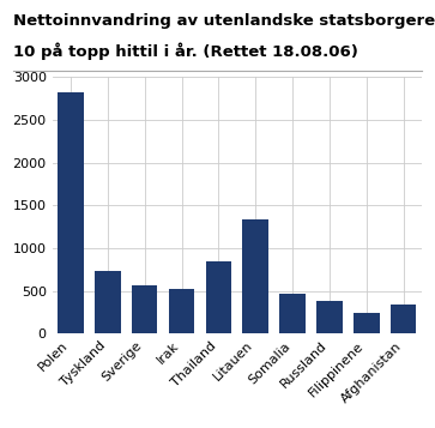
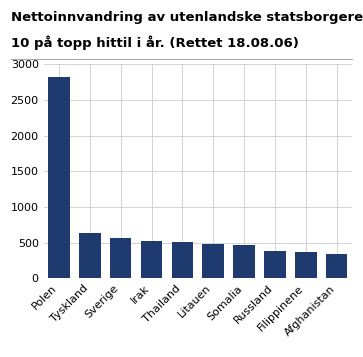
Tyskland: 740 -> 640
Thailand: 840 -> 510
Litauen: 1340 -> 480
Filippinene: 240 -> 360
